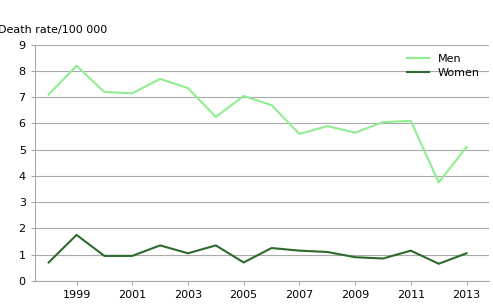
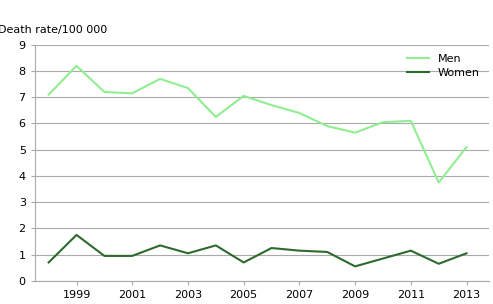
Men/2007: 5.60 -> 6.40
Women/2009: 0.90 -> 0.55
